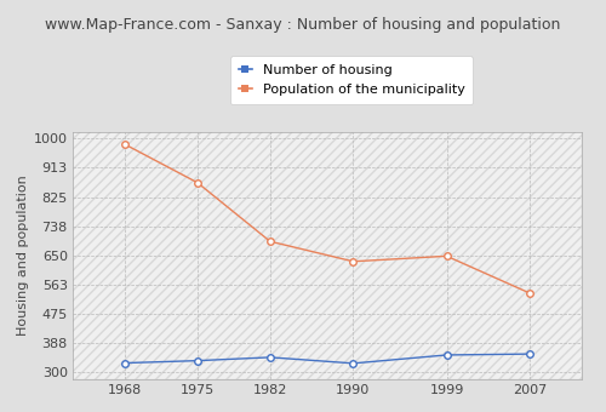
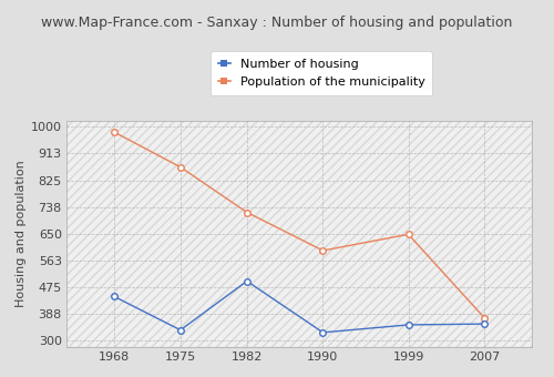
Number of housing/1968: 328 -> 445
Number of housing/1982: 345 -> 495
Population of the municipality/1982: 692 -> 720
Population of the municipality/1990: 632 -> 595
Population of the municipality/2007: 537 -> 375
